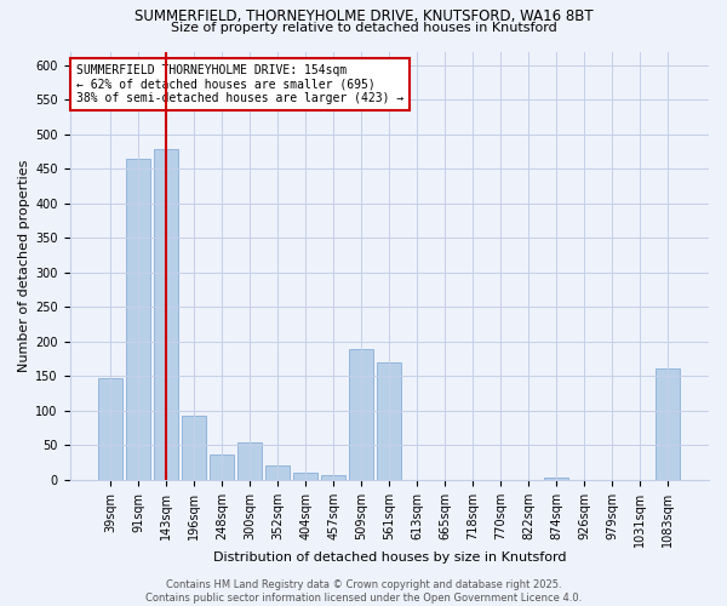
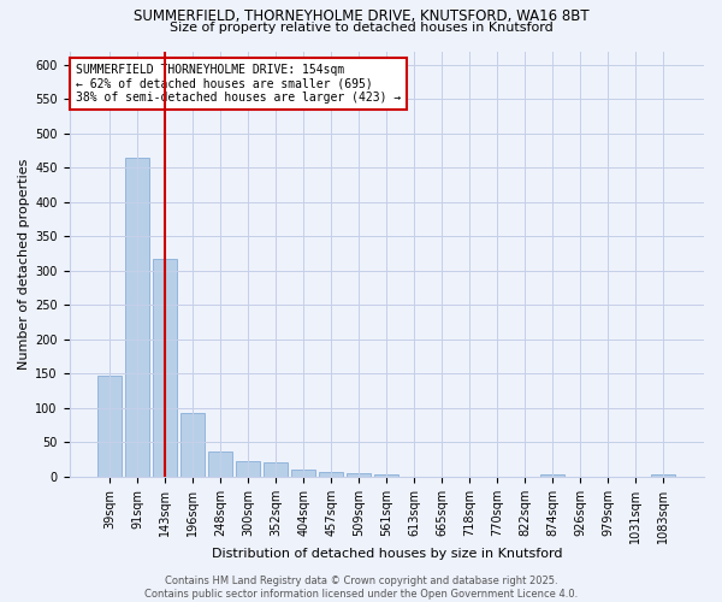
143sqm: 478 -> 318
300sqm: 54 -> 23
509sqm: 190 -> 5
561sqm: 170 -> 3
1083sqm: 162 -> 3
